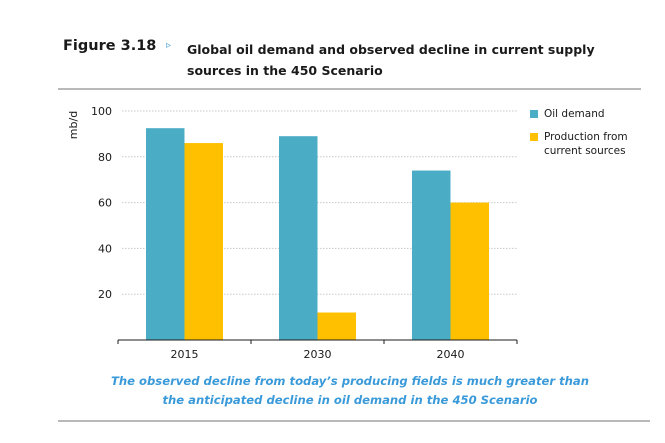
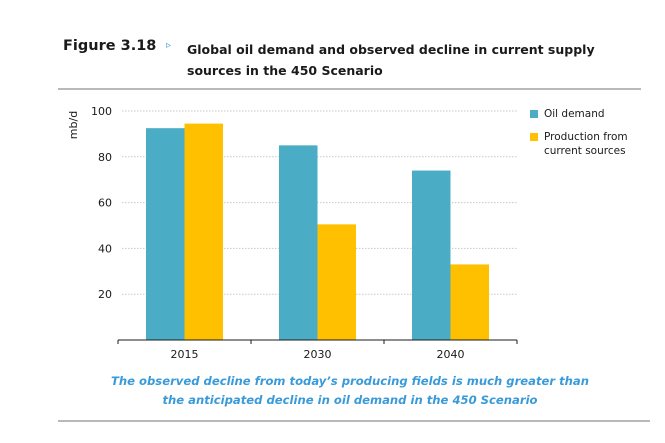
Production from current sources/2015: 86 -> 94
Oil demand/2030: 89 -> 85
Production from current sources/2030: 12 -> 50
Production from current sources/2040: 60 -> 33
